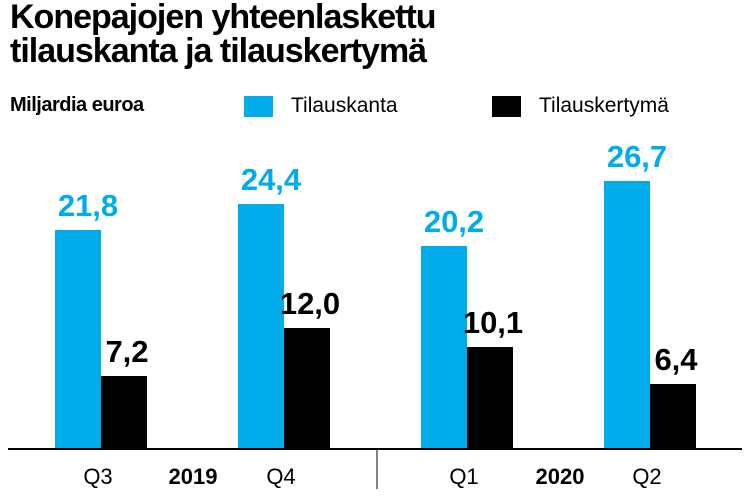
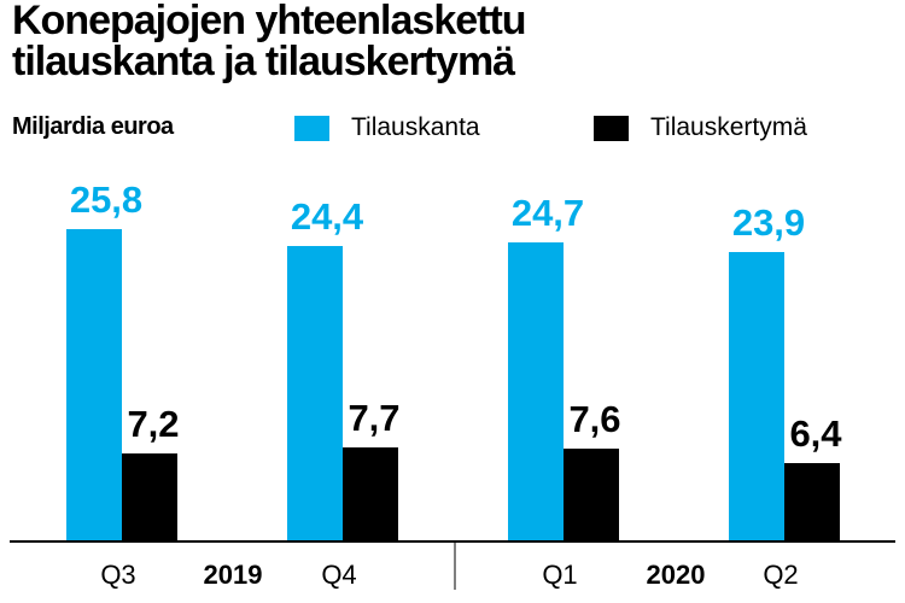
Tilauskanta/Q3: 21,8 -> 25,8
Tilauskertymä/Q4: 12,0 -> 7,7
Tilauskanta/Q1: 20,2 -> 24,7
Tilauskertymä/Q1: 10,1 -> 7,6
Tilauskanta/Q2: 26,7 -> 23,9
